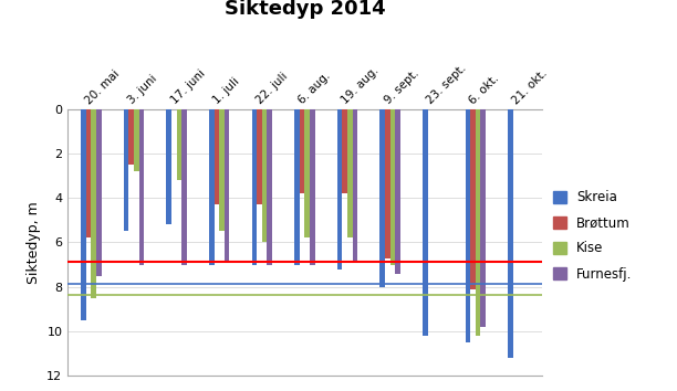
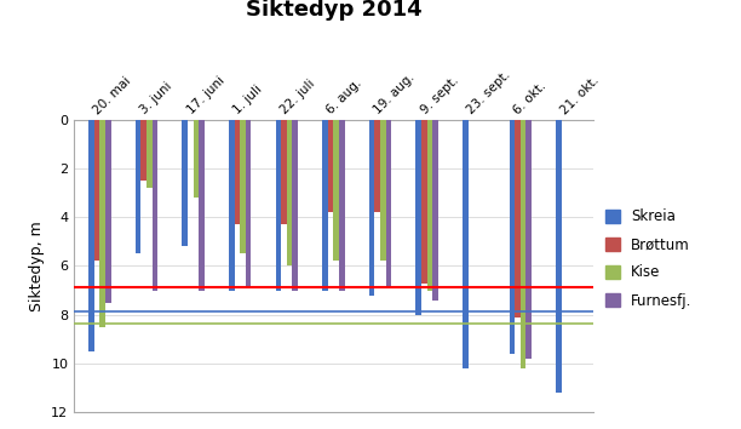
Skreia/6. okt.: 10.5 -> 9.6
